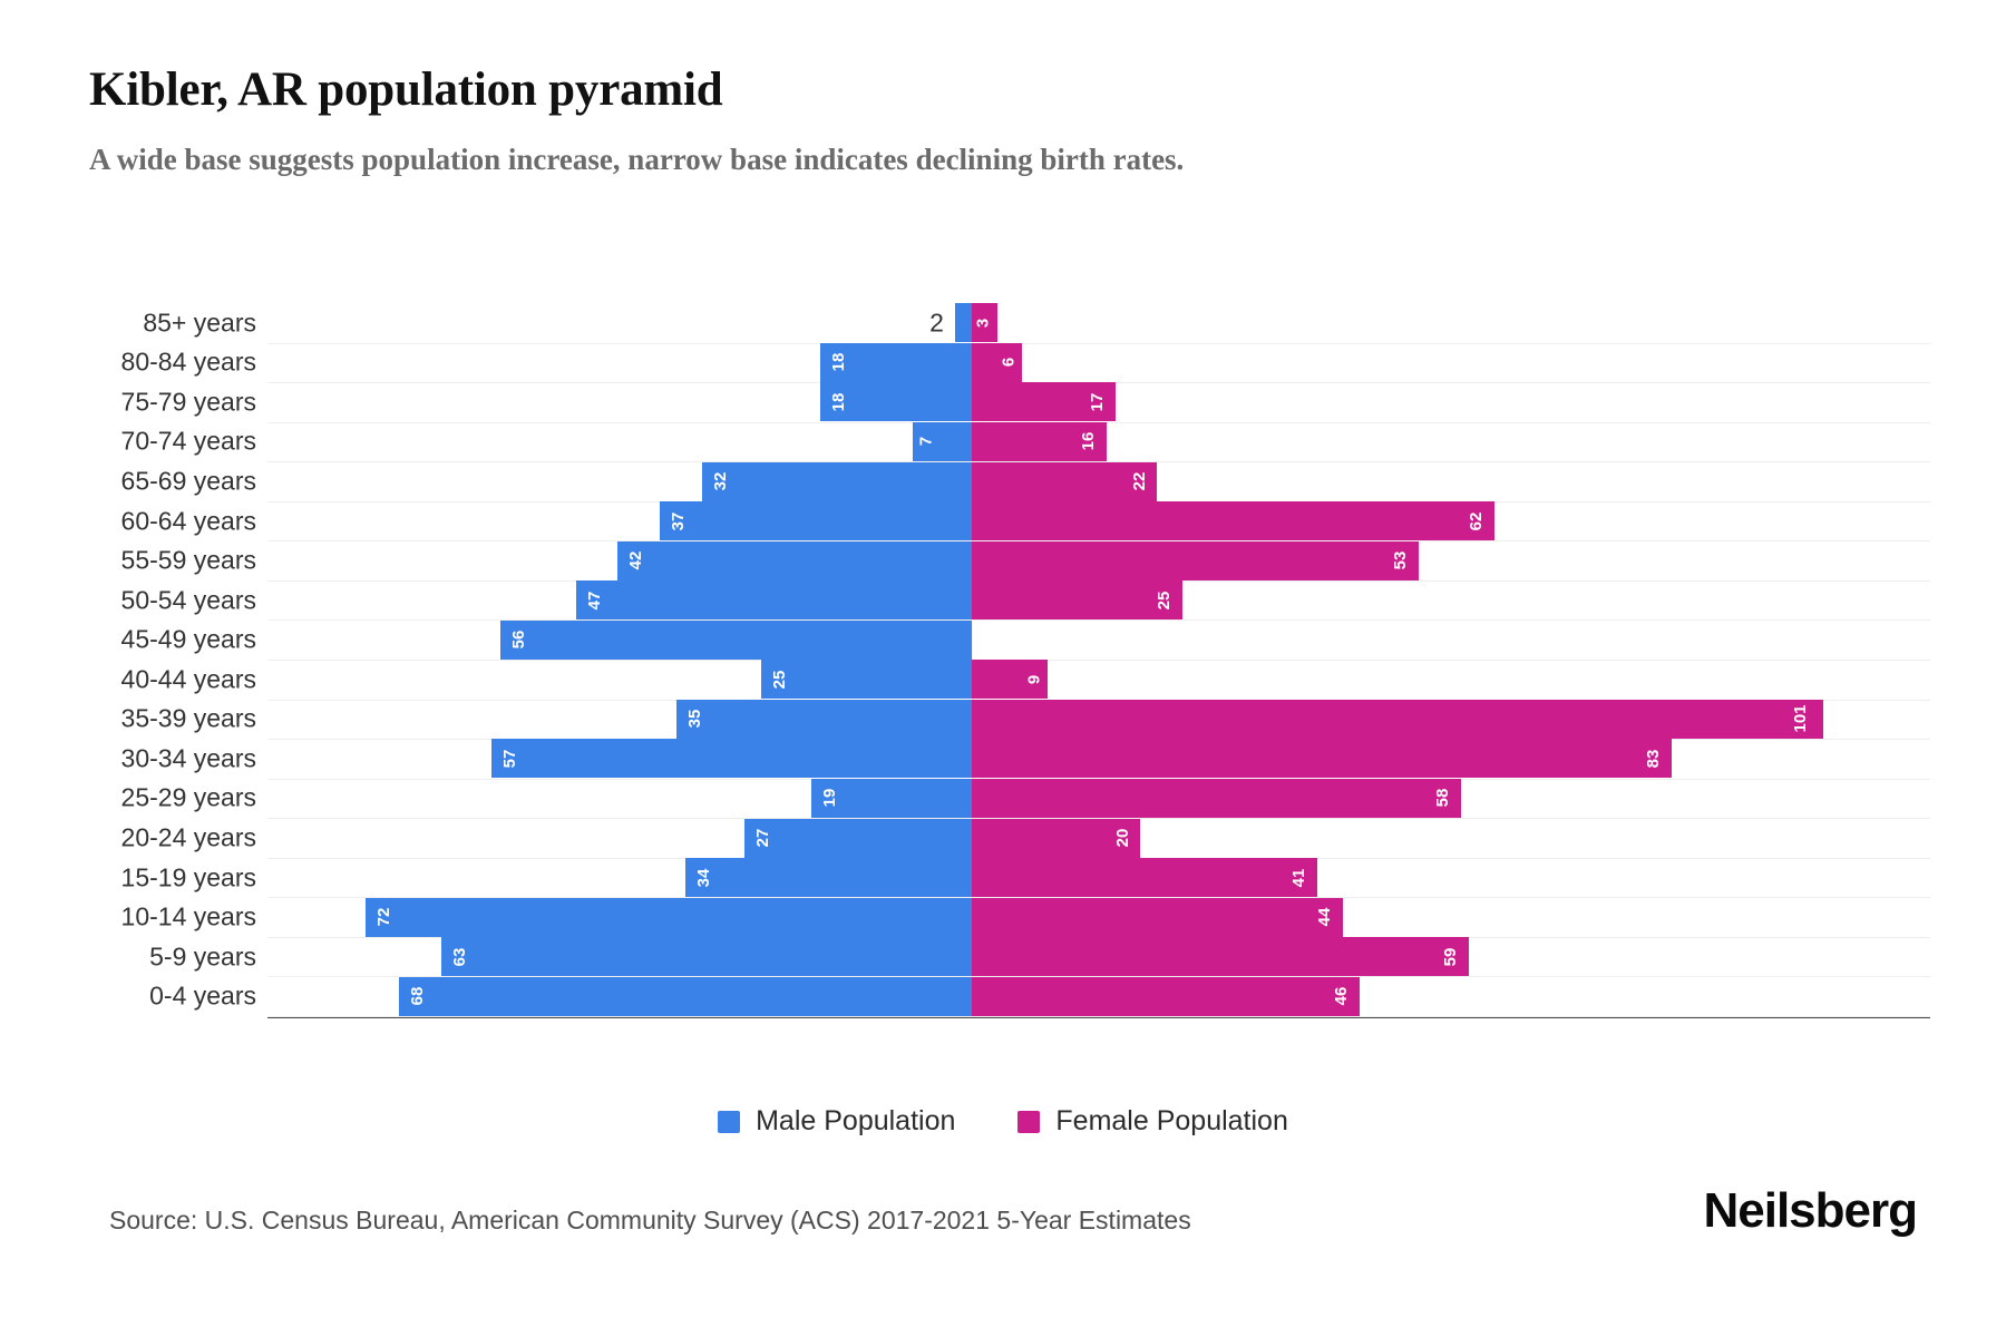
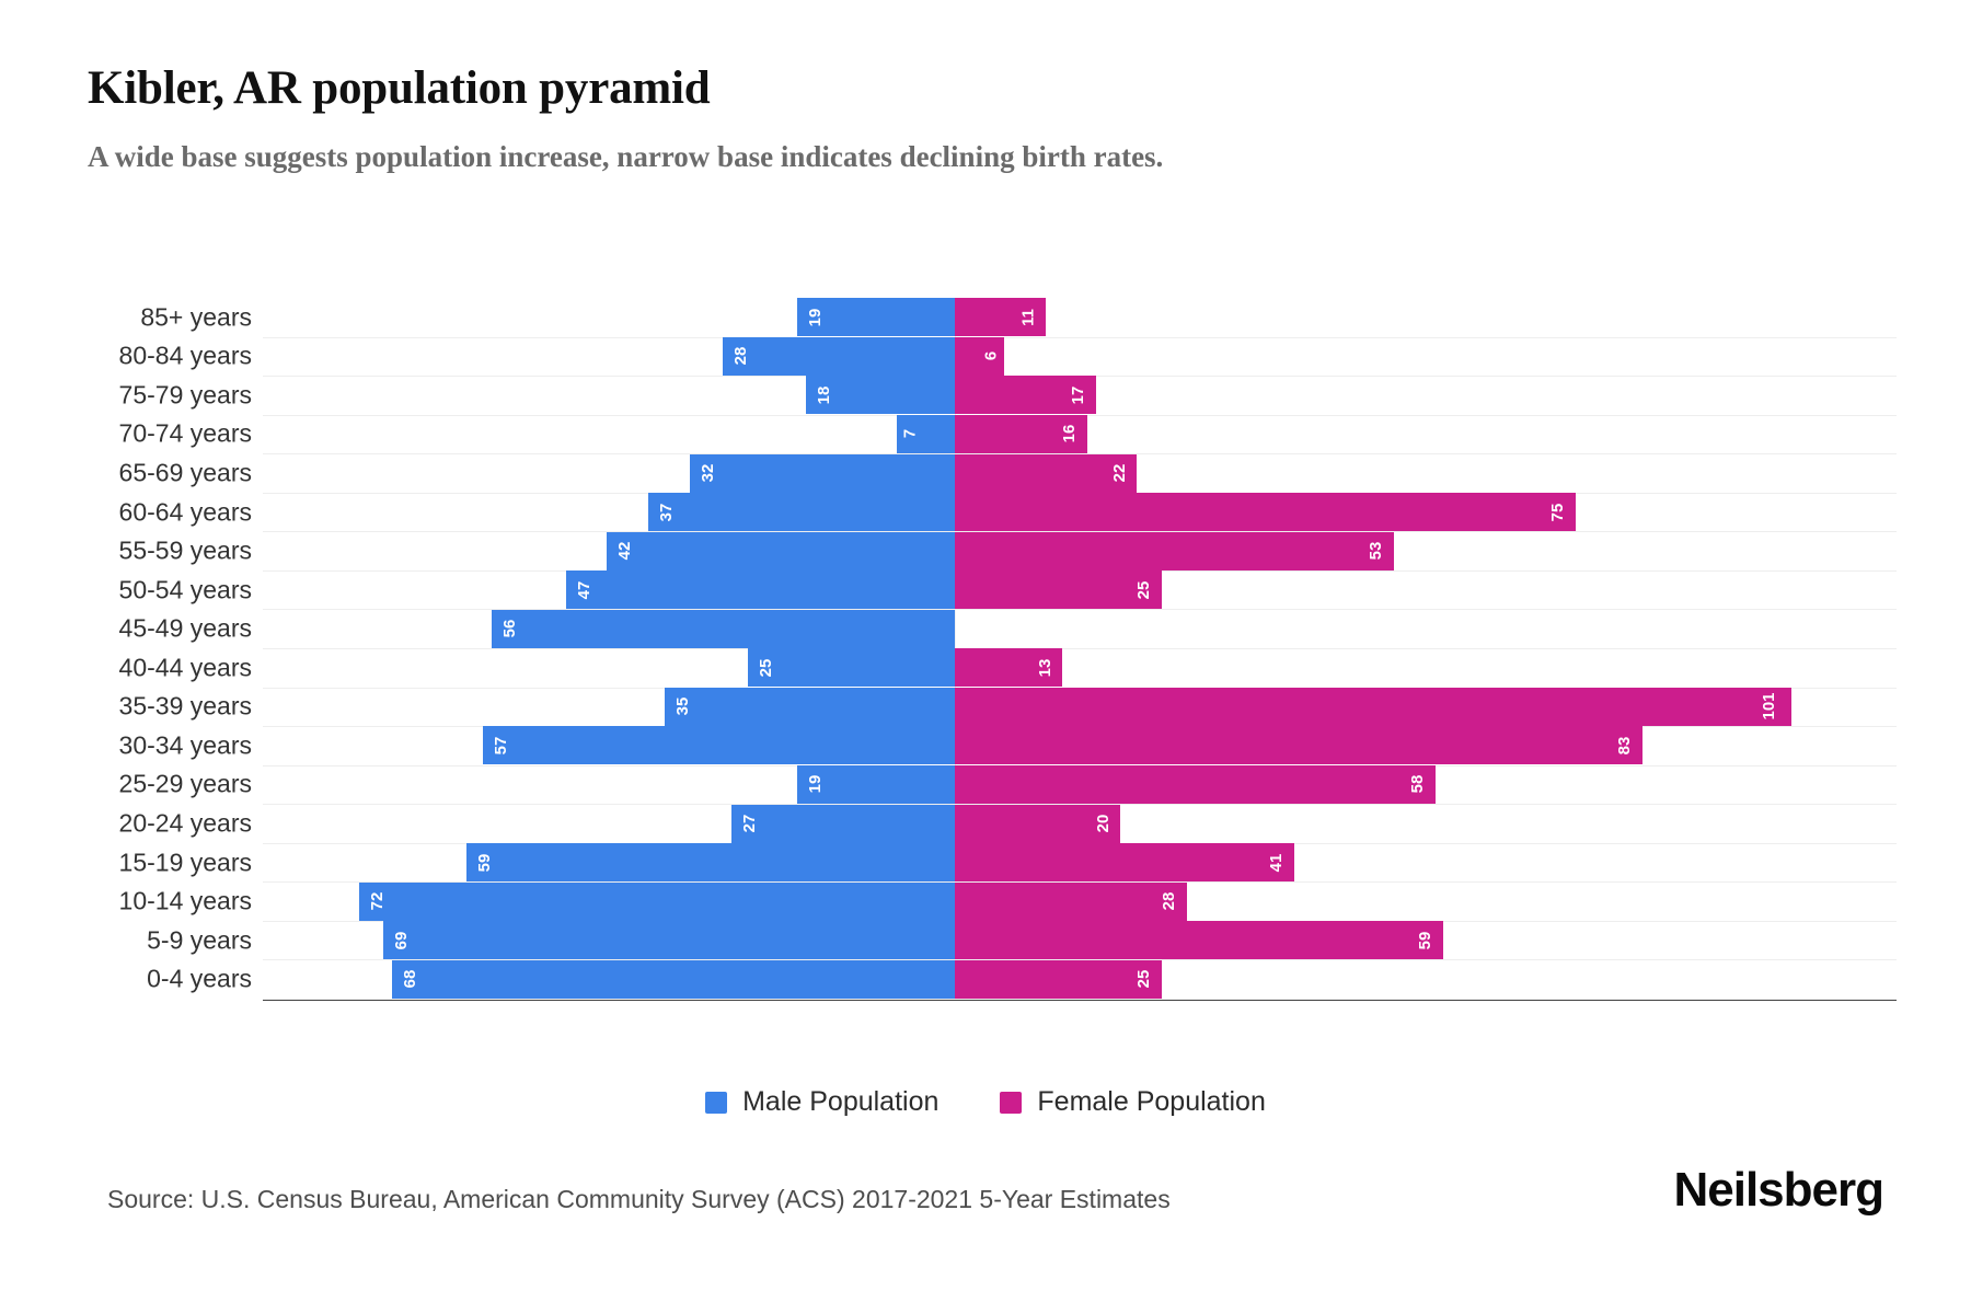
Male Population/85+ years: 2 -> 19
Female Population/85+ years: 3 -> 11
Male Population/80-84 years: 18 -> 28
Female Population/60-64 years: 62 -> 75
Female Population/40-44 years: 9 -> 13
Male Population/15-19 years: 34 -> 59
Female Population/10-14 years: 44 -> 28
Male Population/5-9 years: 63 -> 69
Female Population/0-4 years: 46 -> 25
